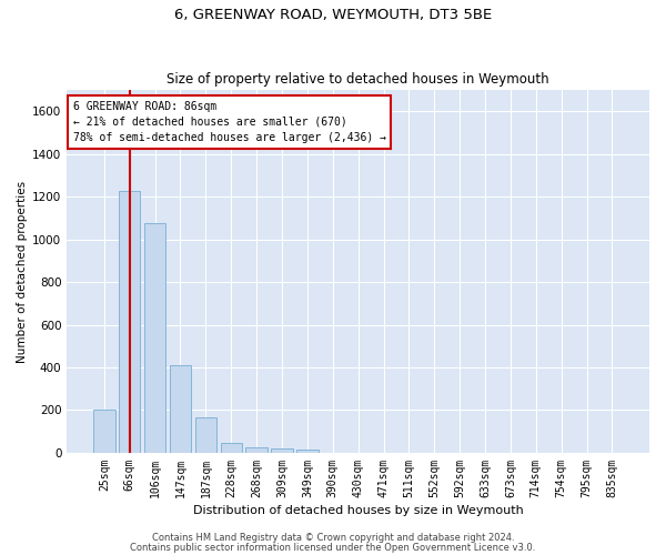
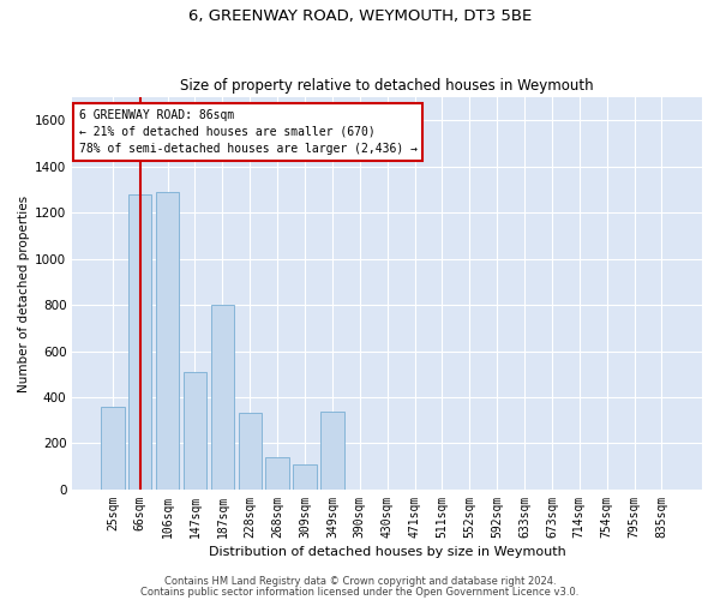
25sqm: 200 -> 360
66sqm: 1220 -> 1280
106sqm: 1080 -> 1290
147sqm: 410 -> 510
187sqm: 160 -> 800
228sqm: 40 -> 330
268sqm: 30 -> 140
309sqm: 20 -> 110
349sqm: 20 -> 340
